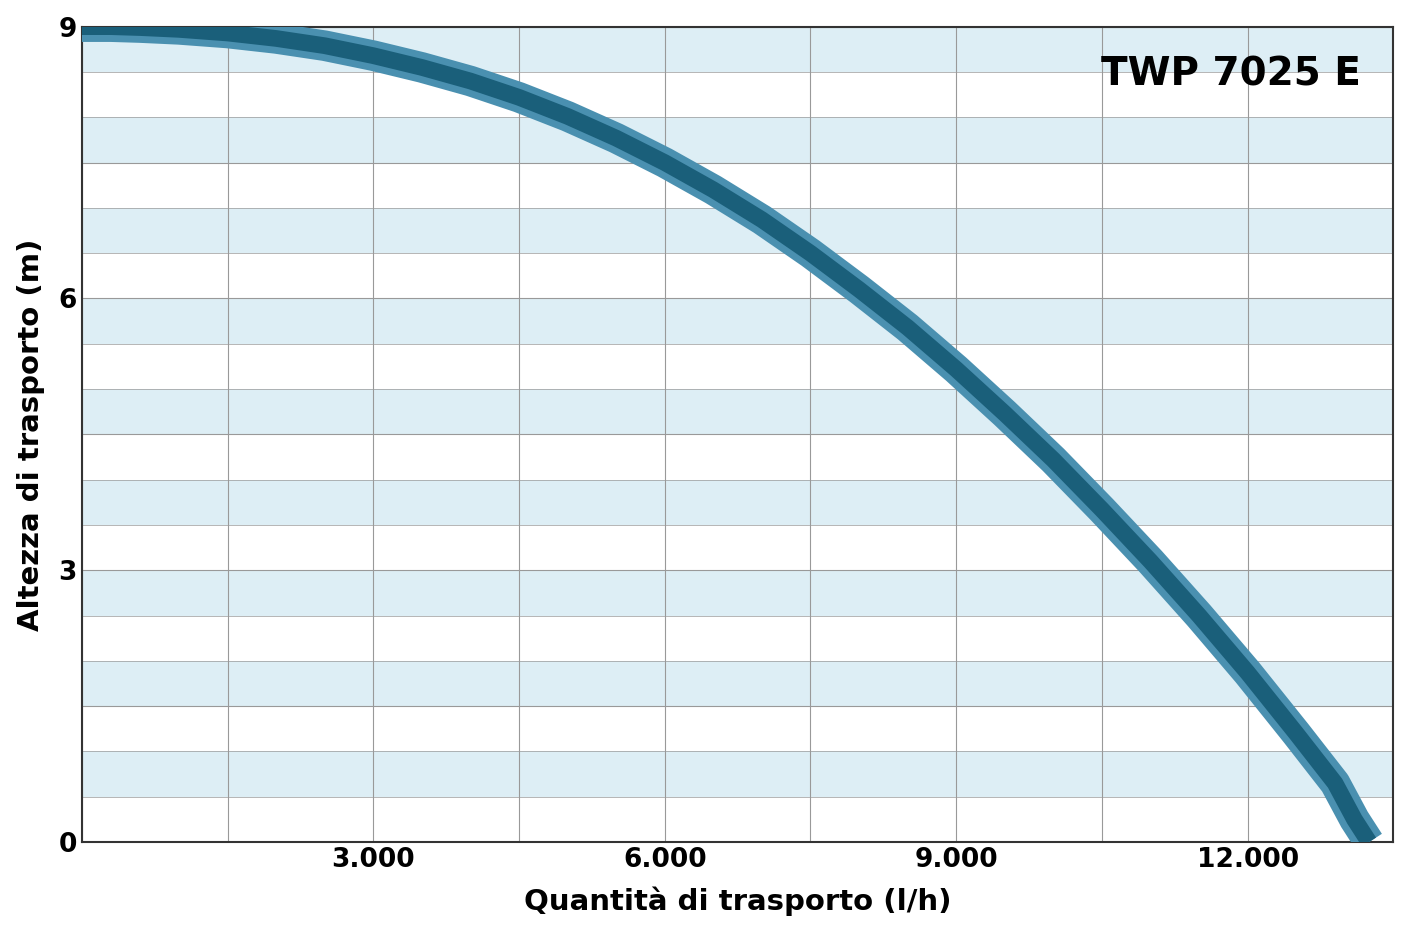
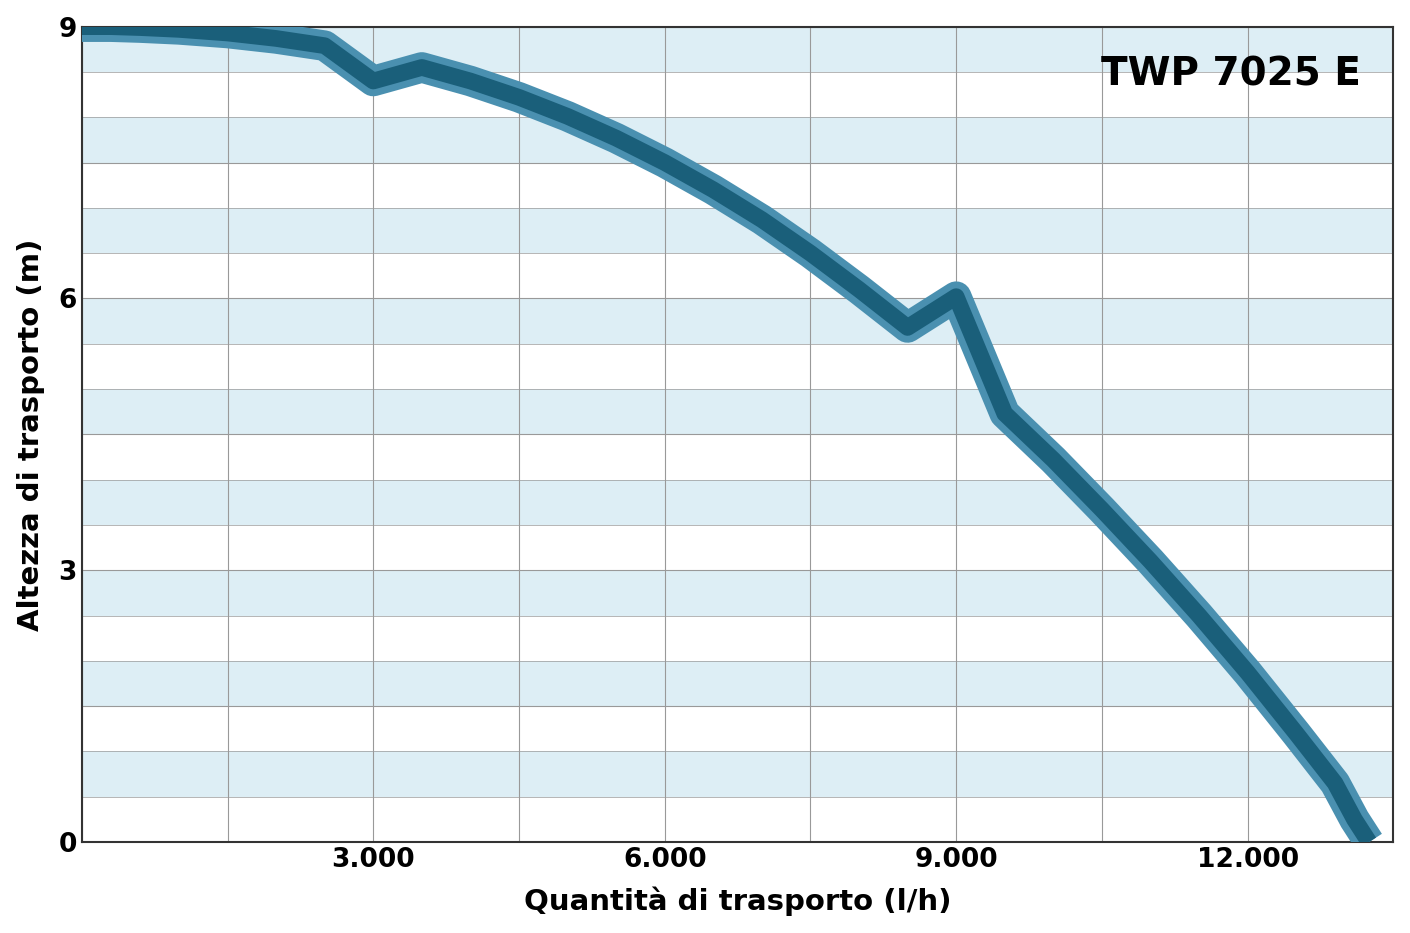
3.000: 8.68 -> 8.40
9.000: 5.22 -> 6.02
